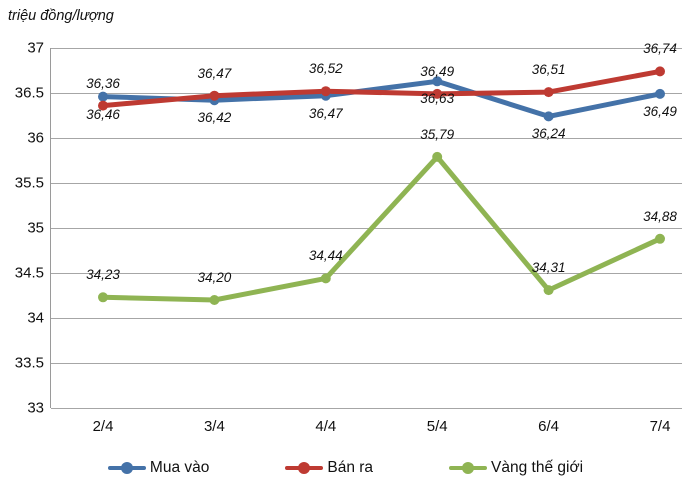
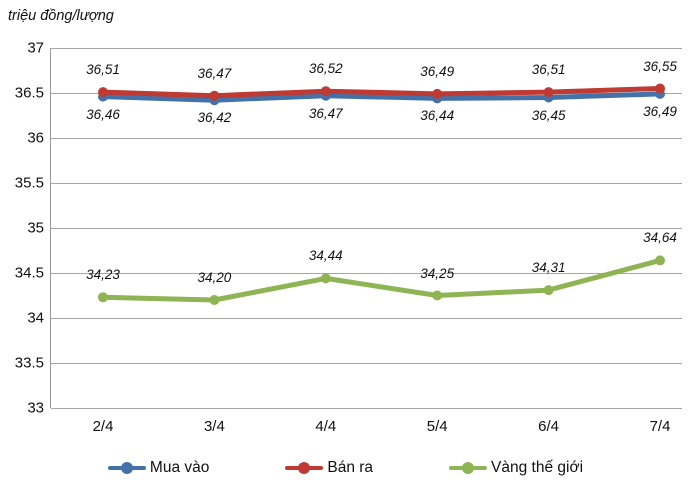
Bán ra/2/4: 36,36 -> 36,51
Mua vào/5/4: 36,63 -> 36,44
Vàng thế giới/5/4: 35,79 -> 34,25
Mua vào/6/4: 36,24 -> 36,45
Bán ra/7/4: 36,74 -> 36,55
Vàng thế giới/7/4: 34,88 -> 34,64
